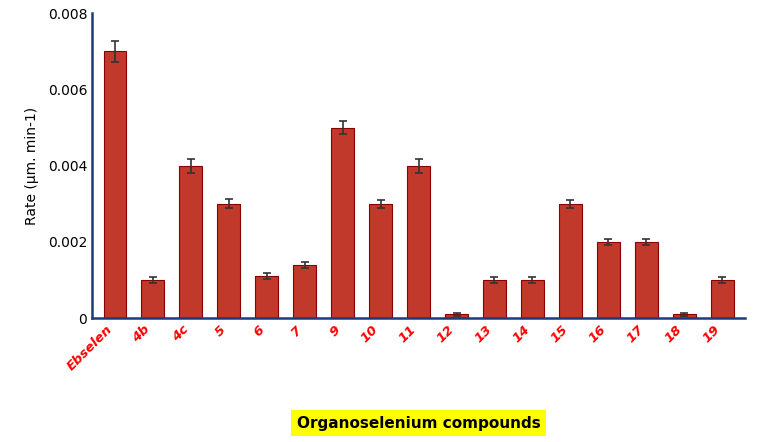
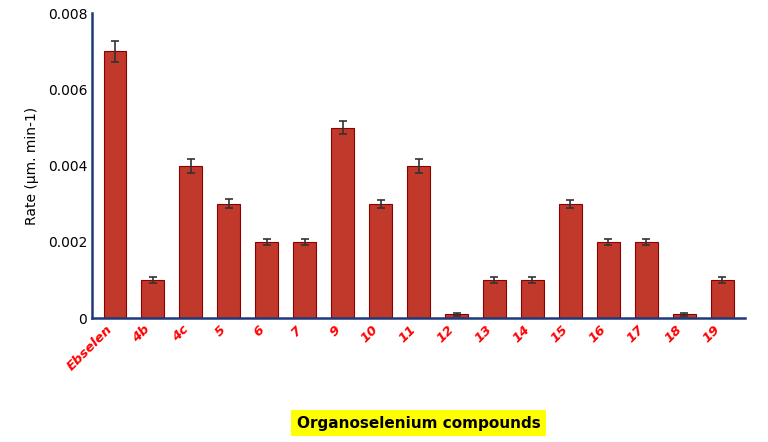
6: 0.0011 -> 0.0020
7: 0.0014 -> 0.0020
